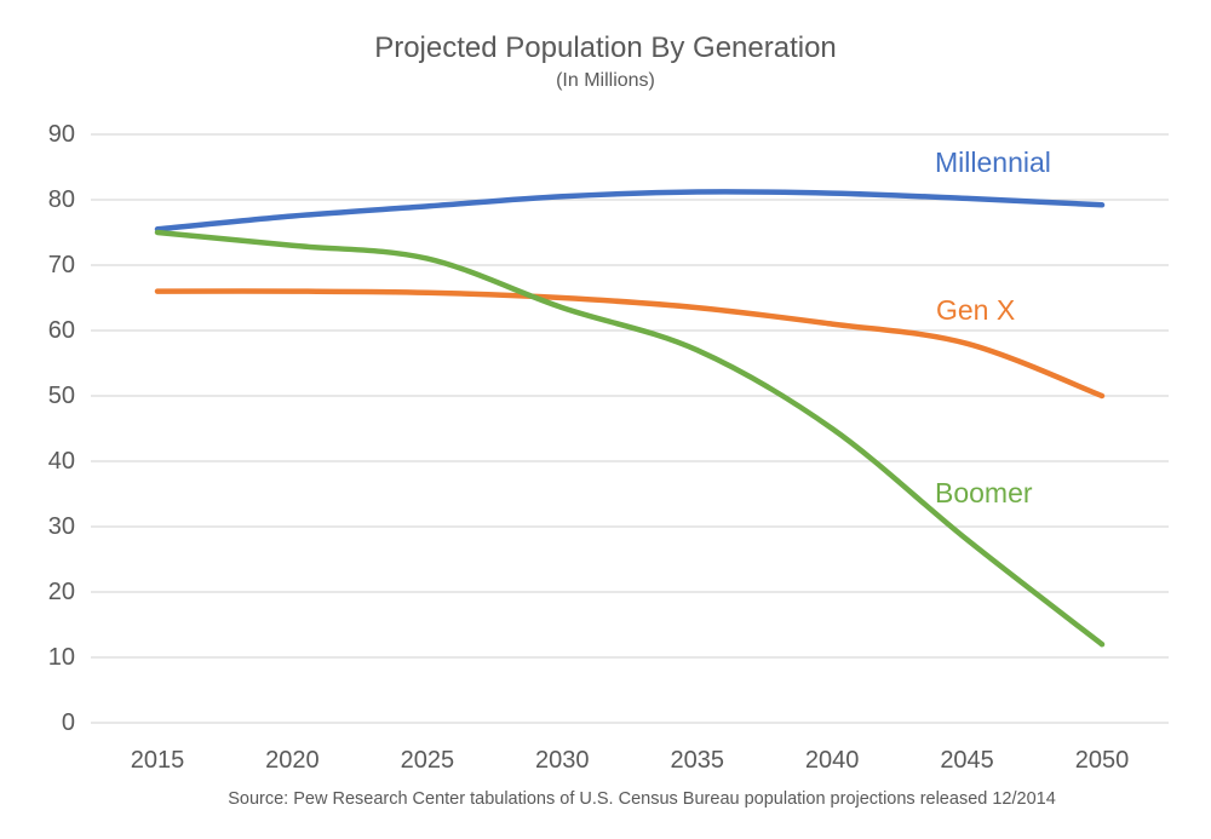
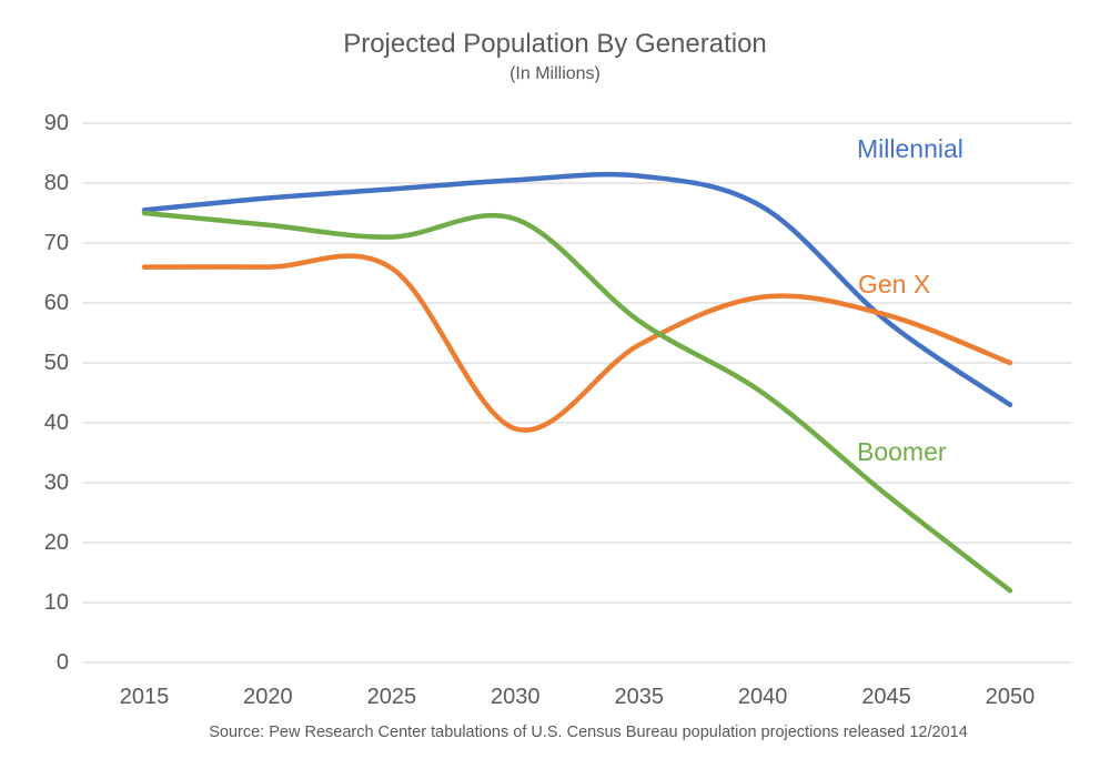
Gen X/2030: 65 -> 39
Boomer/2030: 64 -> 74
Gen X/2035: 64 -> 53
Millennial/2040: 81 -> 76
Millennial/2045: 80 -> 57
Millennial/2050: 79 -> 43
